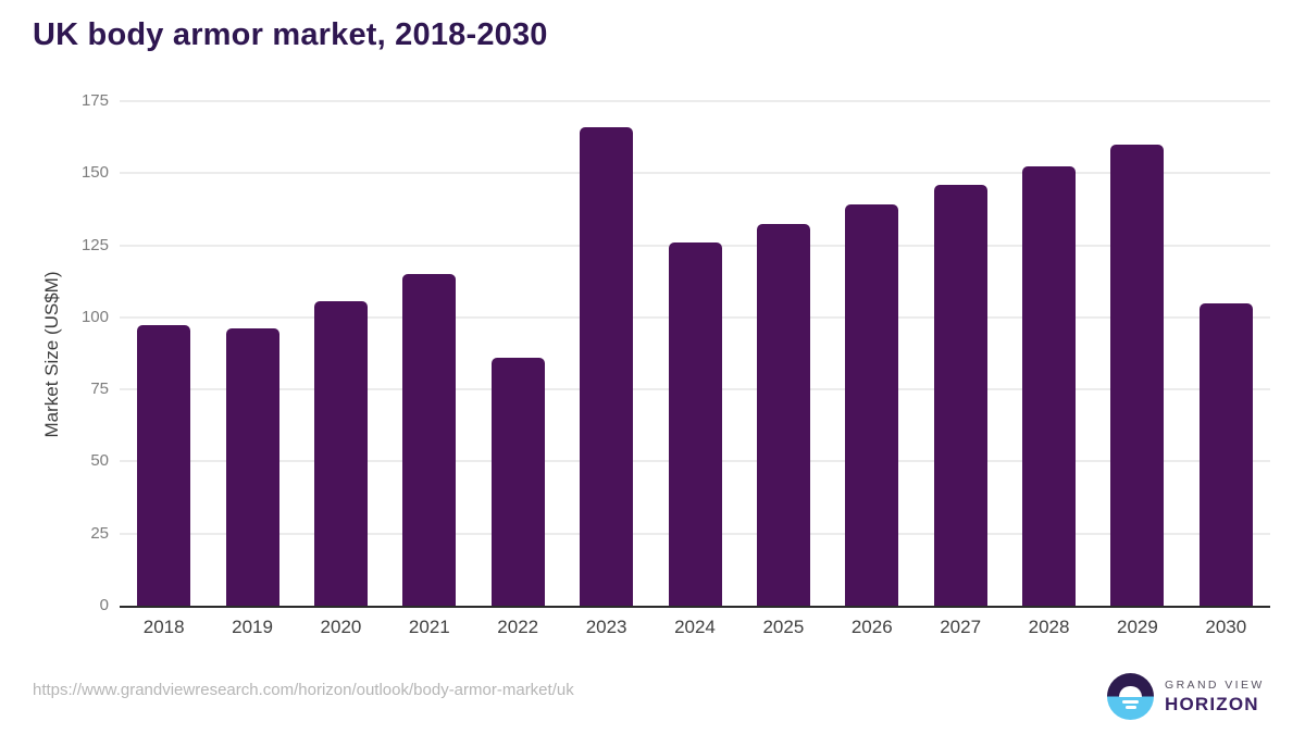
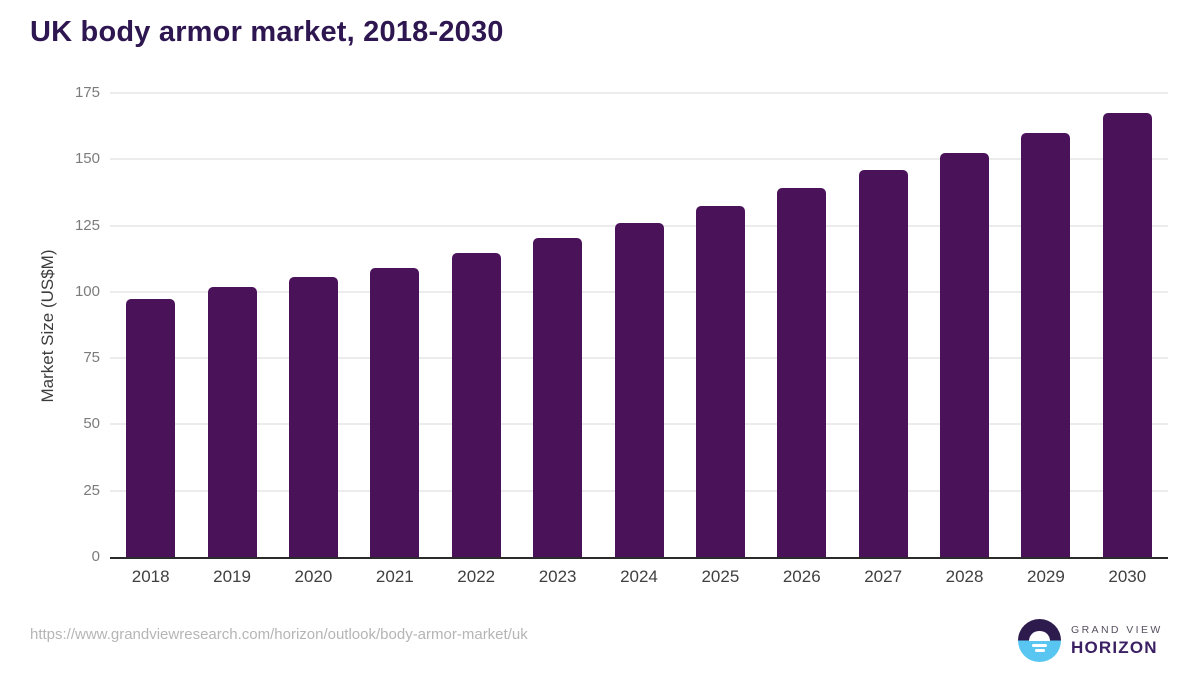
2019: 96 -> 102
2021: 115 -> 109
2022: 86 -> 114
2023: 166 -> 120
2030: 105 -> 168
